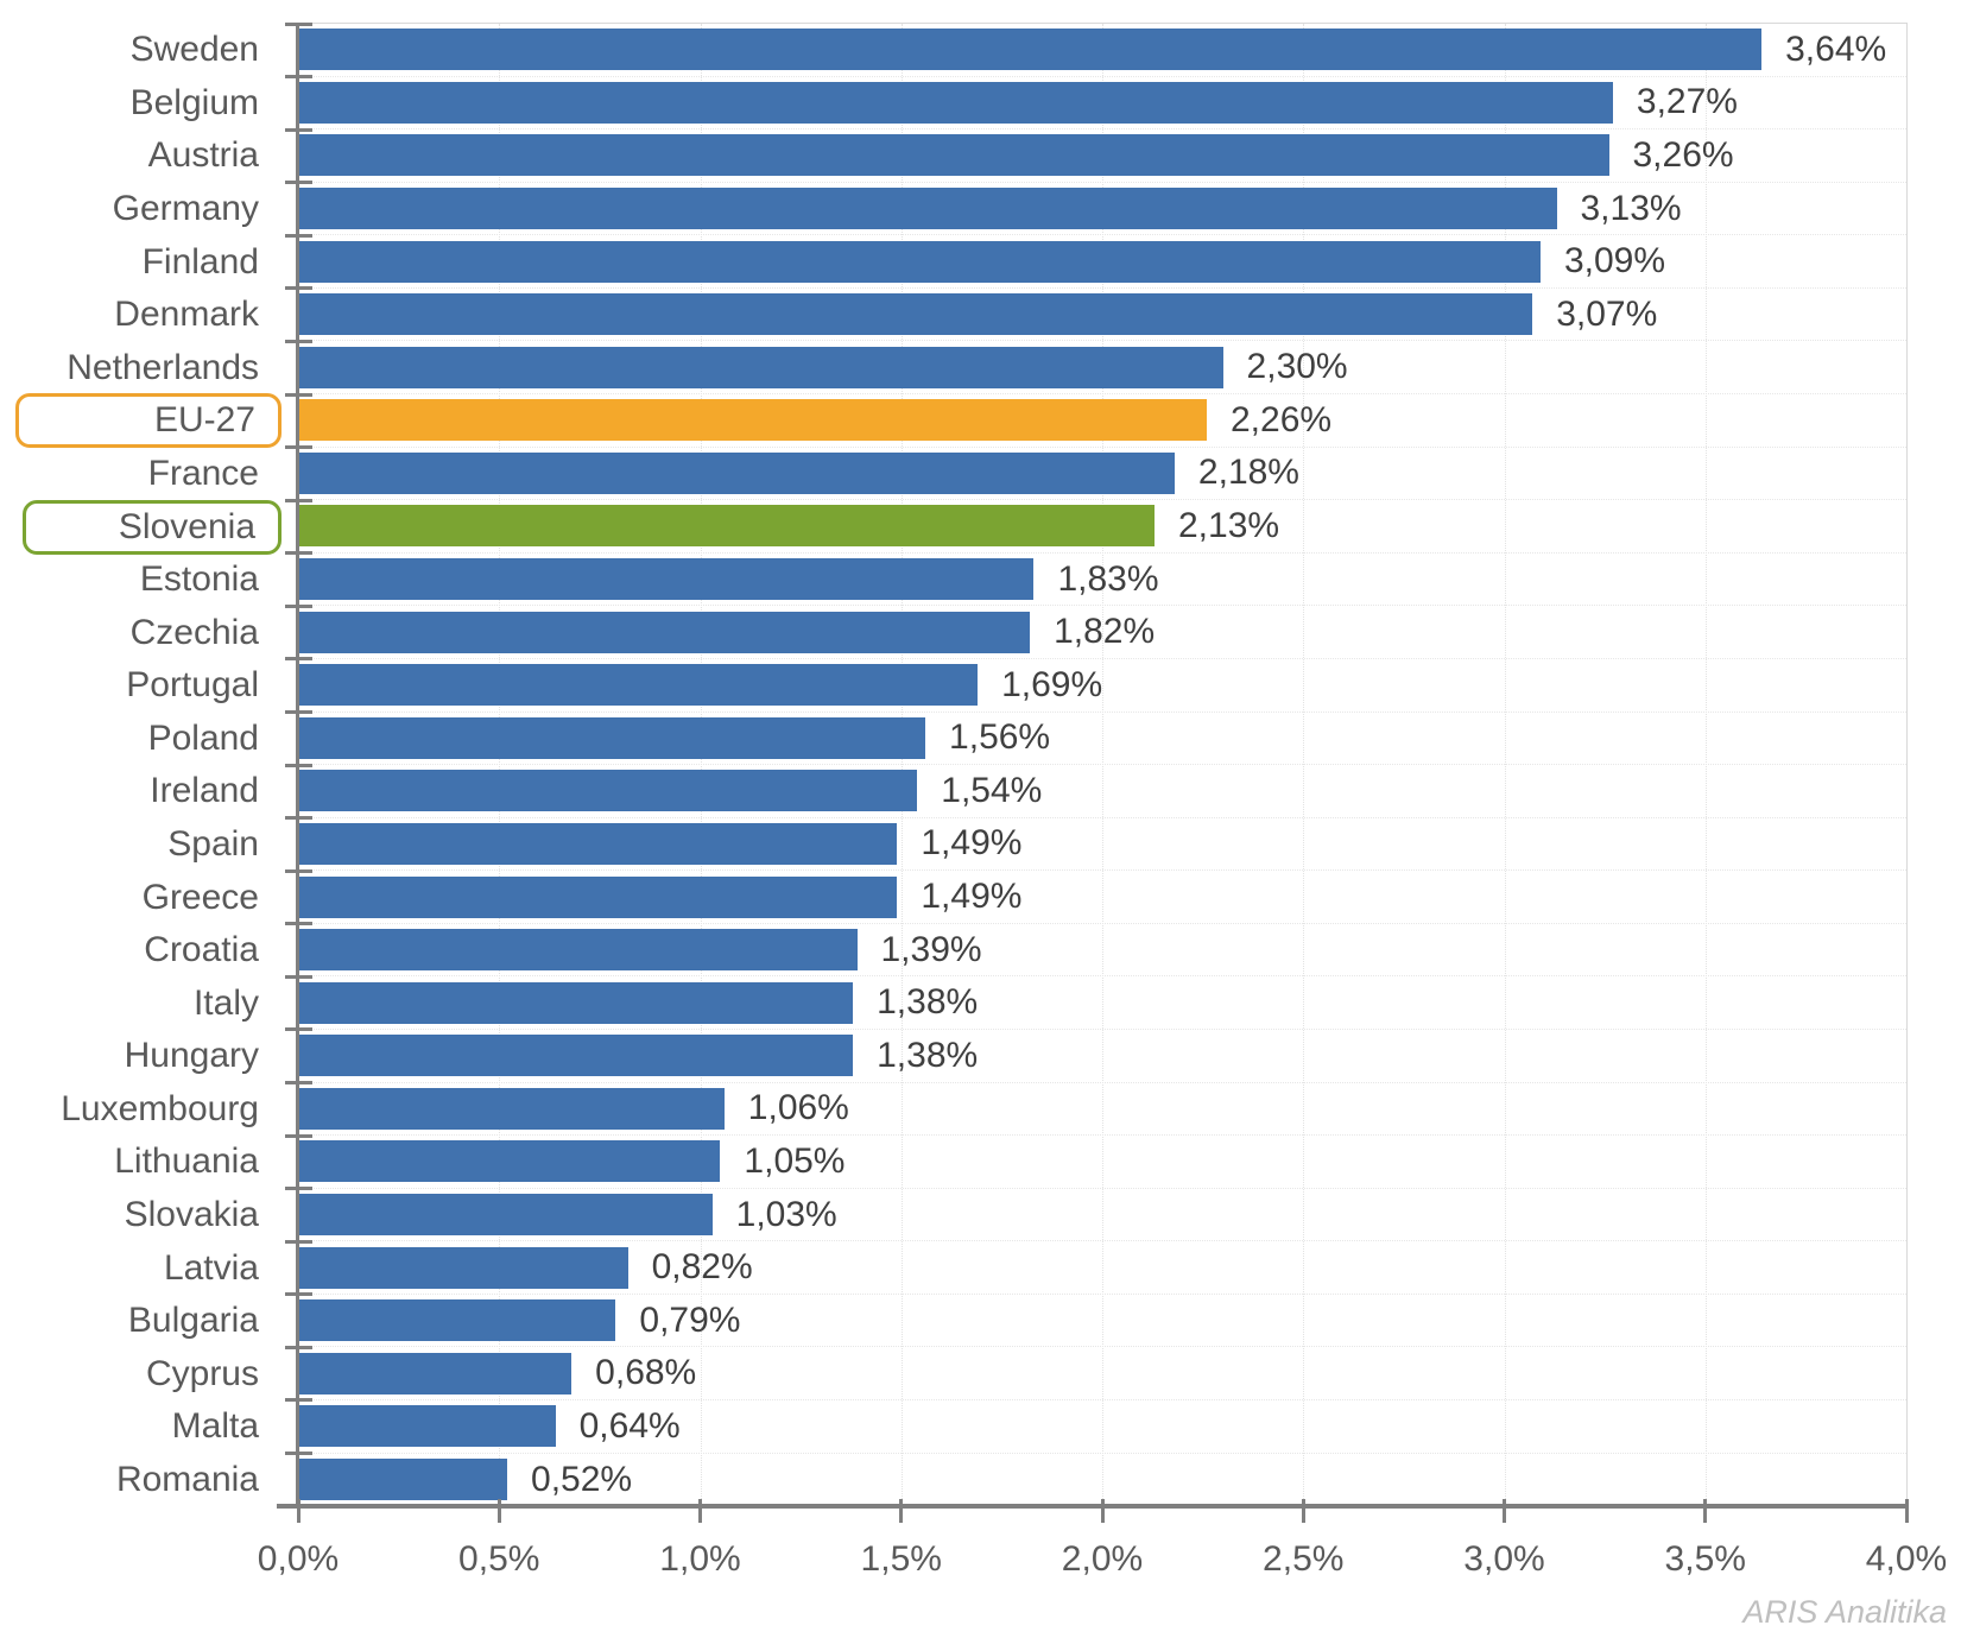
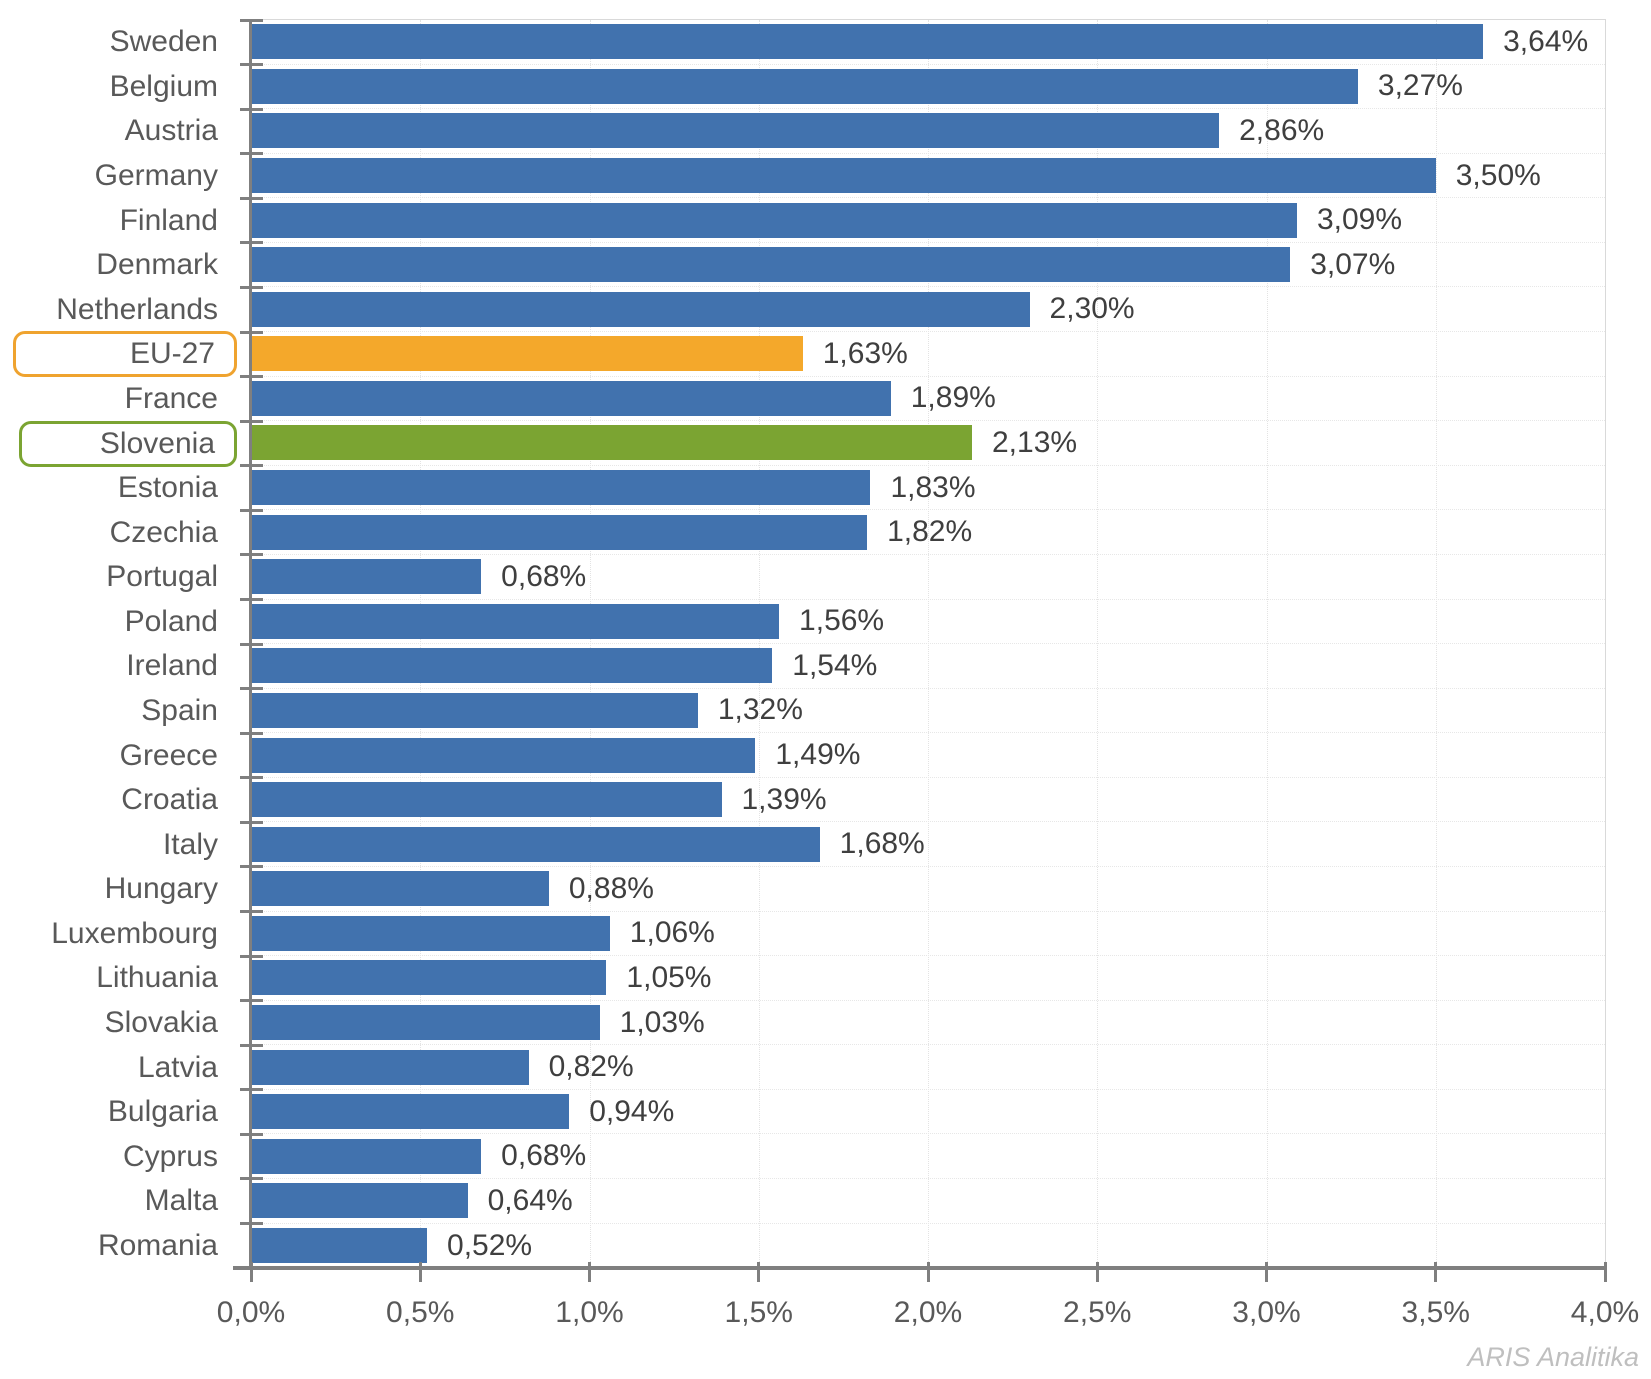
Austria: 3,26% -> 2,86%
Germany: 3,13% -> 3,50%
EU-27: 2,26% -> 1,63%
France: 2,18% -> 1,89%
Portugal: 1,69% -> 0,68%
Spain: 1,49% -> 1,32%
Italy: 1,38% -> 1,68%
Hungary: 1,38% -> 0,88%
Bulgaria: 0,79% -> 0,94%
